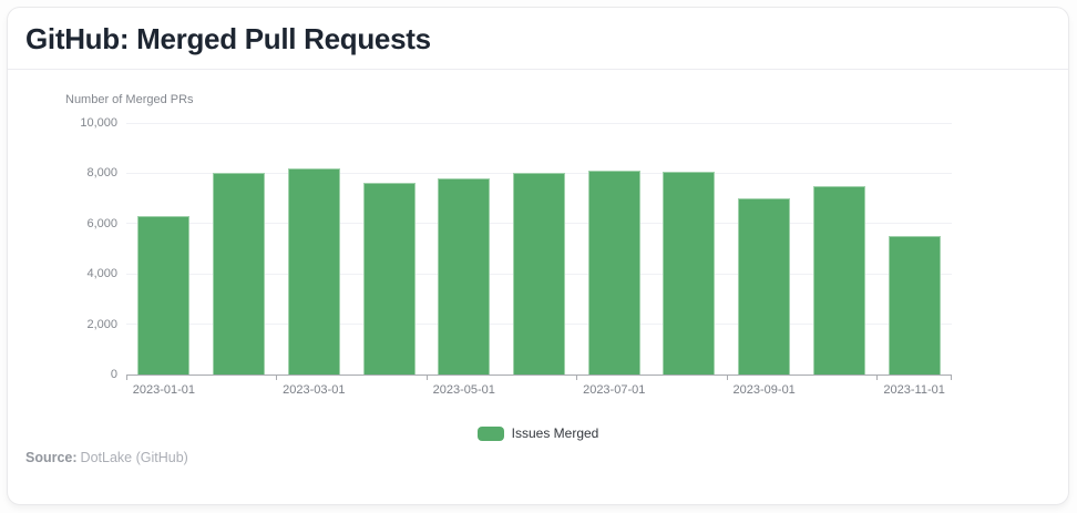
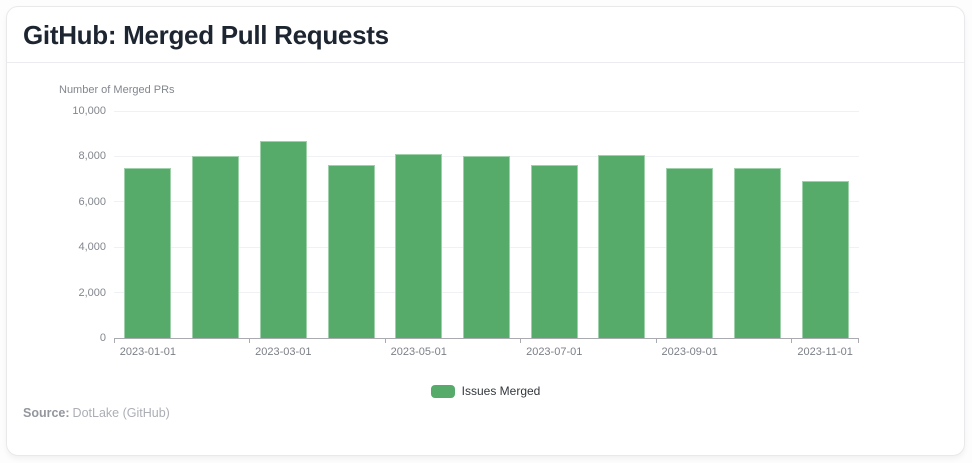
2023-01-01: 6300 -> 7500
2023-03-01: 8200 -> 8700
2023-05-01: 7800 -> 8100
2023-07-01: 8100 -> 7600
2023-09-01: 7000 -> 7500
2023-11-01: 5500 -> 6900
